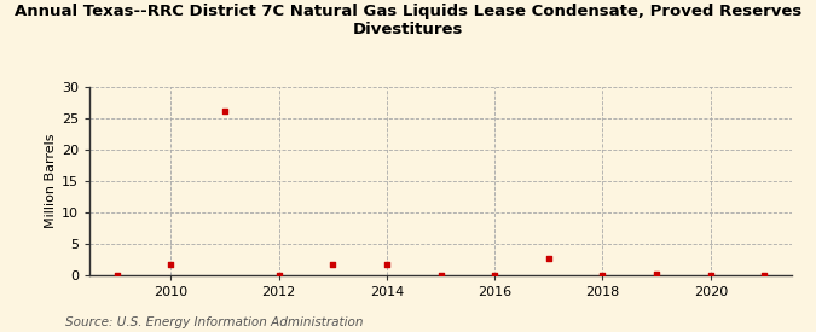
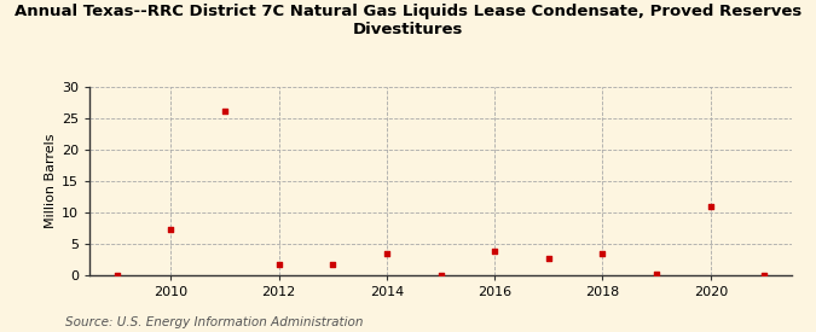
2010: 1.8 -> 7.4
2012: 0.0 -> 1.8
2014: 1.8 -> 3.4
2016: 0.1 -> 3.8
2018: 0.0 -> 3.4
2020: 0.1 -> 11.0
